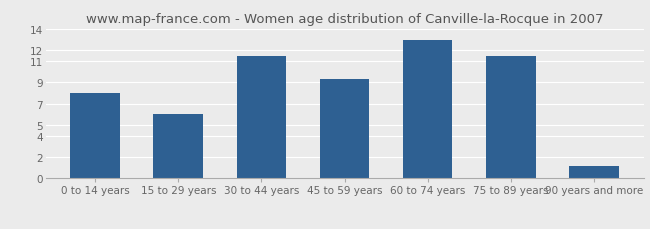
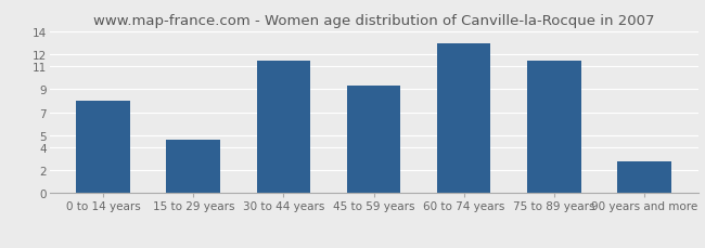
15 to 29 years: 6.0 -> 4.6
90 years and more: 1.2 -> 2.8
